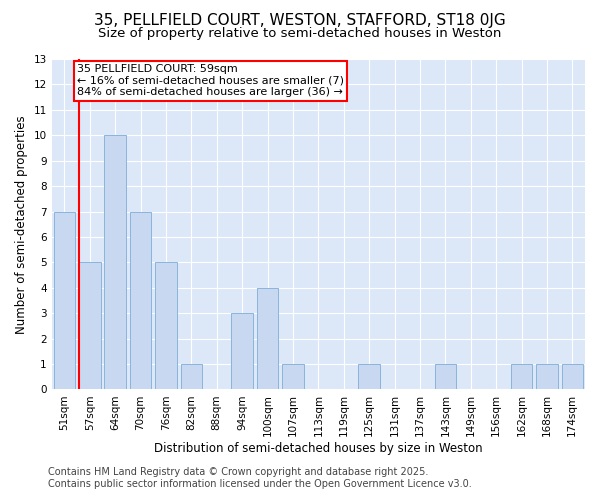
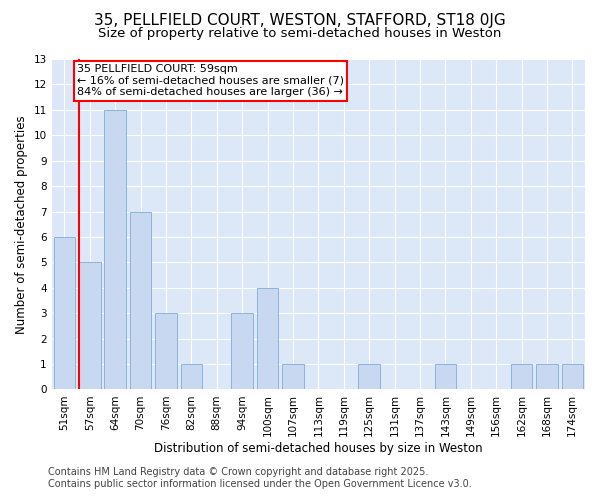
51sqm: 7 -> 6
64sqm: 10 -> 11
76sqm: 5 -> 3
